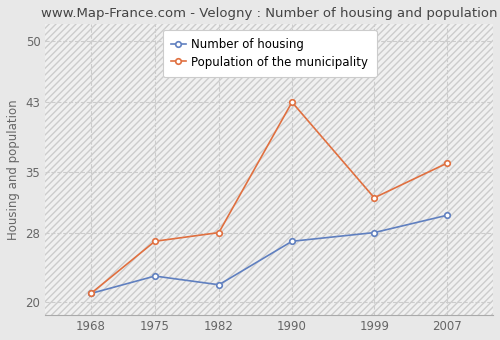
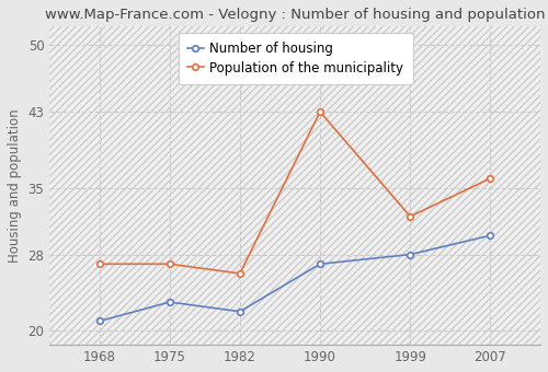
Population of the municipality/1968: 21 -> 27
Population of the municipality/1982: 28 -> 26
